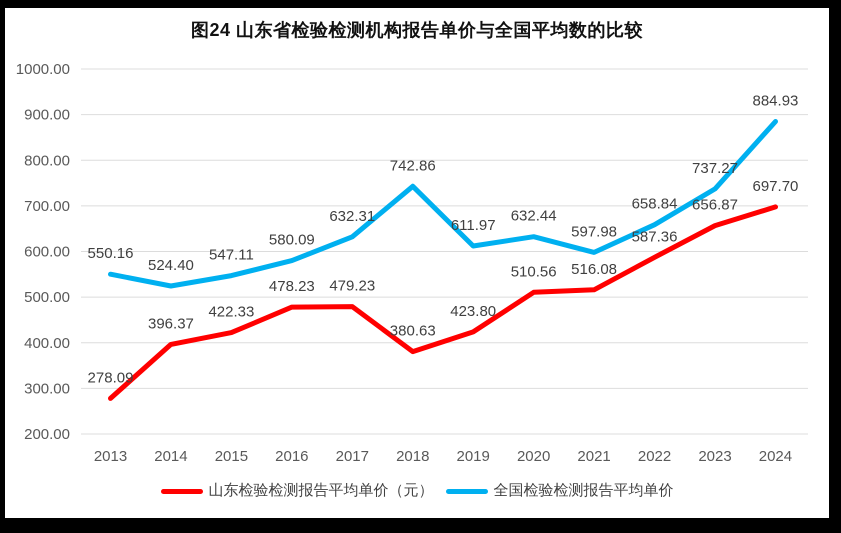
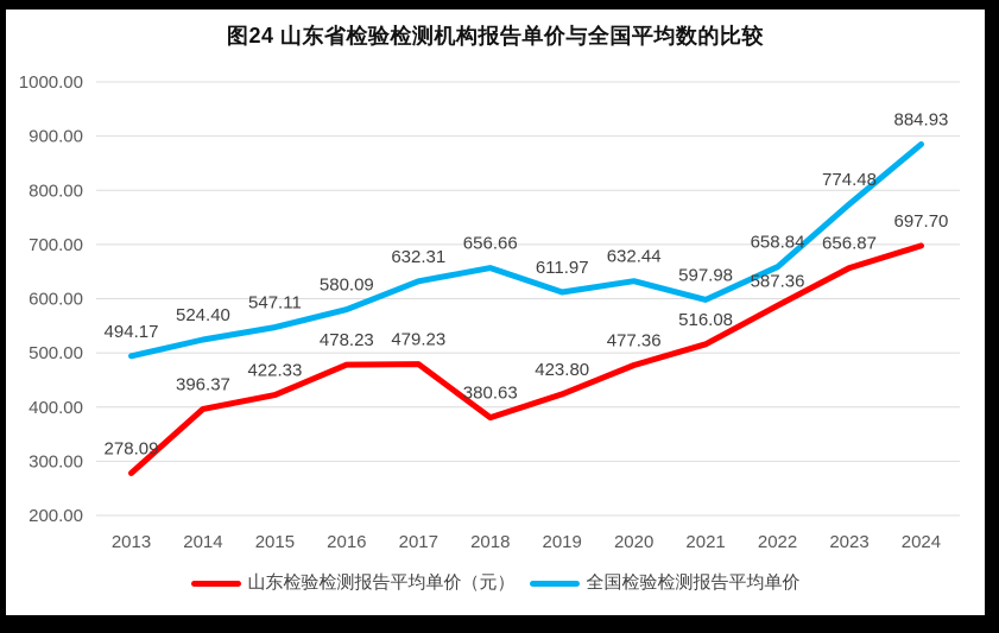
全国检验检测报告平均单价/2013: 550.16 -> 494.17
全国检验检测报告平均单价/2018: 742.86 -> 656.66
山东检验检测报告平均单价（元）/2020: 510.56 -> 477.36
全国检验检测报告平均单价/2023: 737.27 -> 774.48
